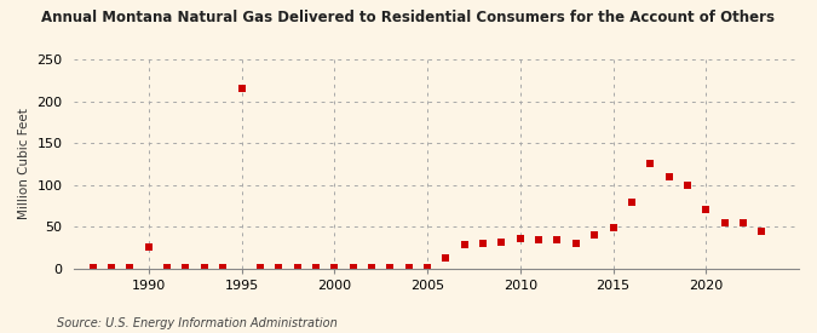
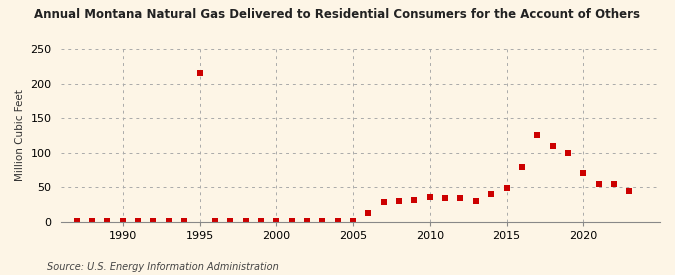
1990: 26 -> 1
